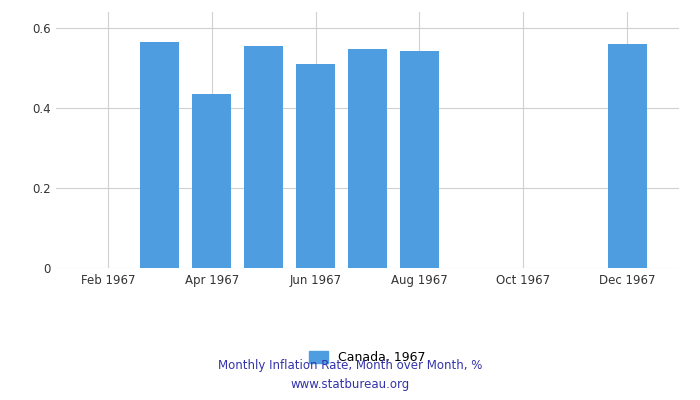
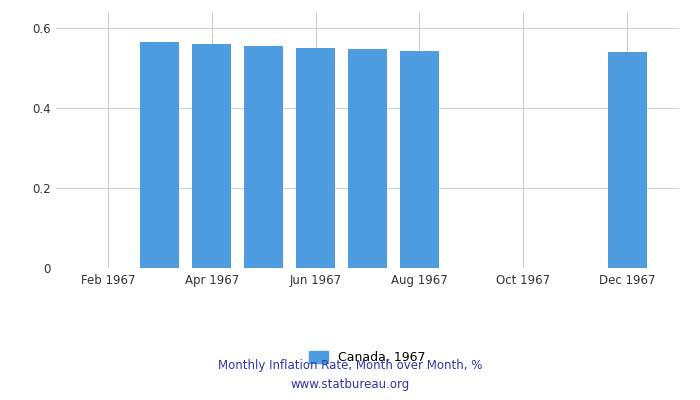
Apr 1967: 0.435 -> 0.560
Jun 1967: 0.510 -> 0.550
Dec 1967: 0.560 -> 0.540
